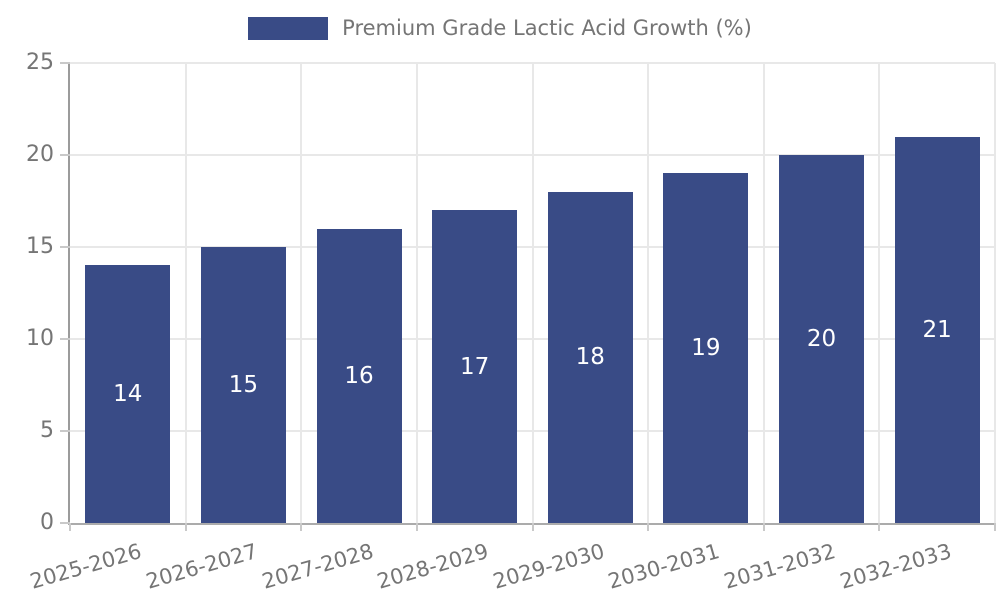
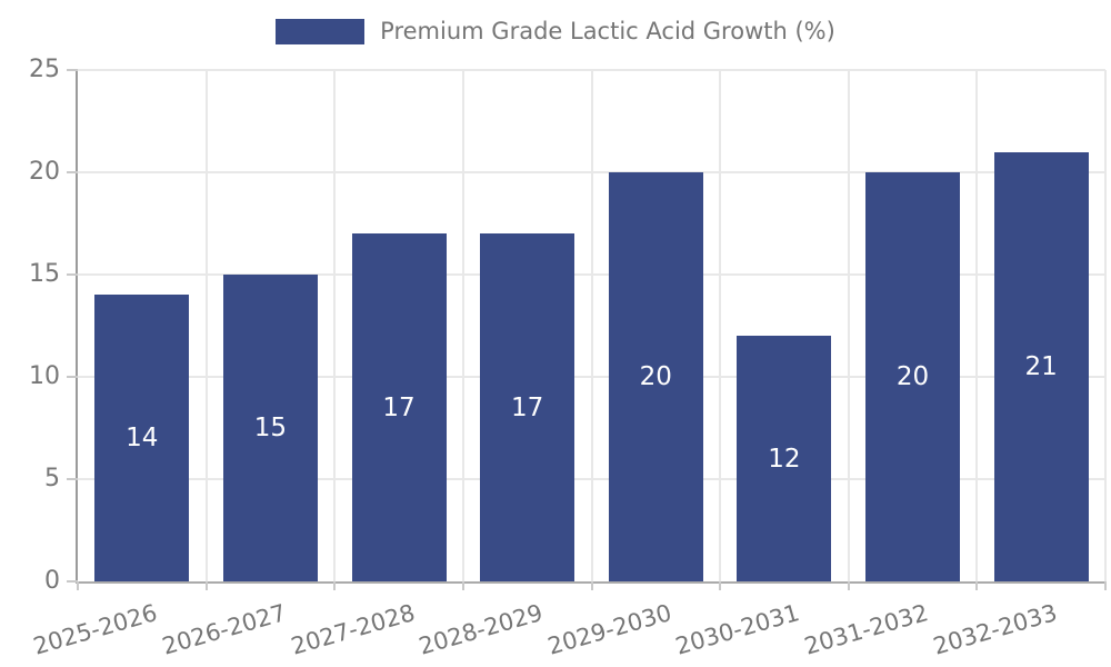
2027-2028: 16 -> 17
2029-2030: 18 -> 20
2030-2031: 19 -> 12
